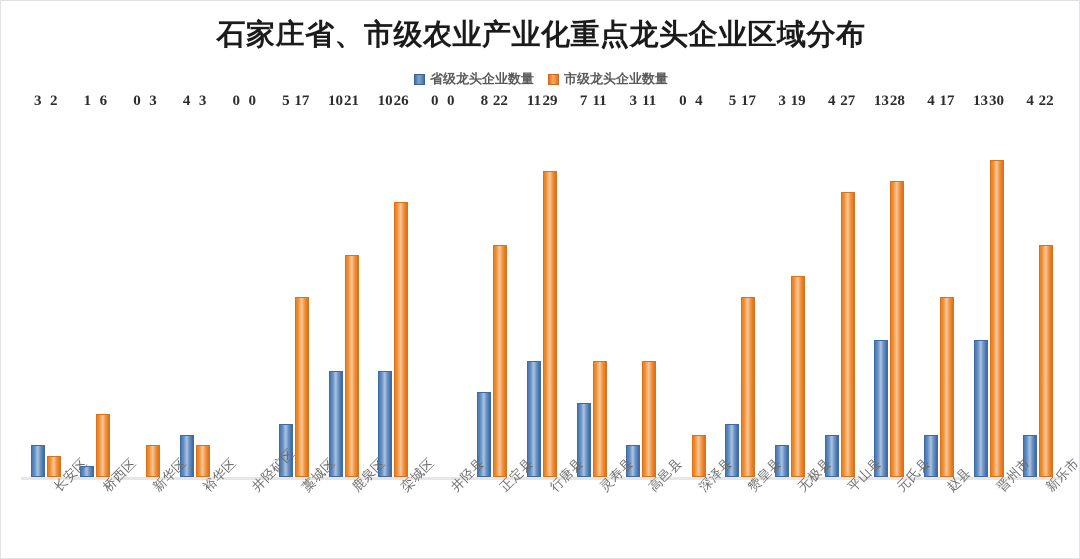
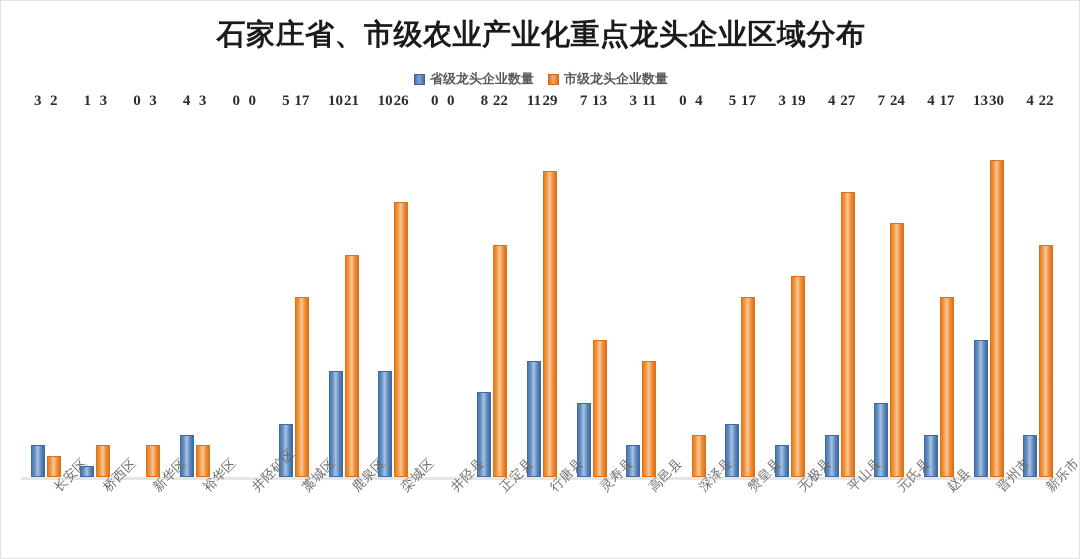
市级龙头企业数量/桥西区: 6 -> 3
市级龙头企业数量/灵寿县: 11 -> 13
省级龙头企业数量/元氏县: 13 -> 7
市级龙头企业数量/元氏县: 28 -> 24
